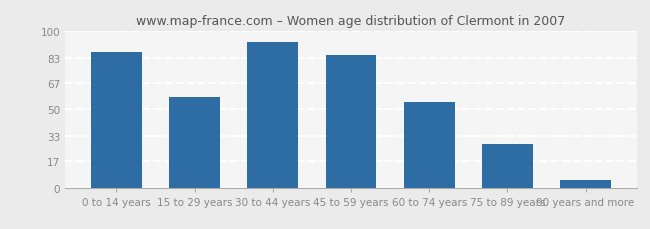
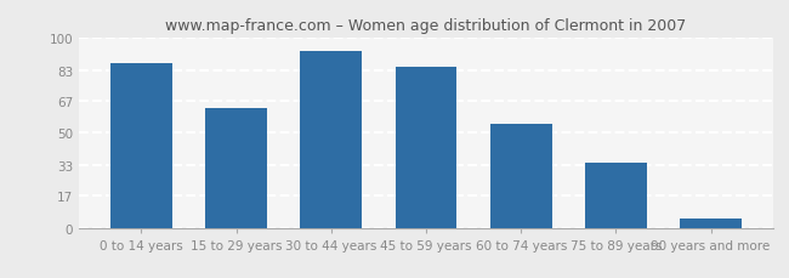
15 to 29 years: 58 -> 63
75 to 89 years: 28 -> 34
